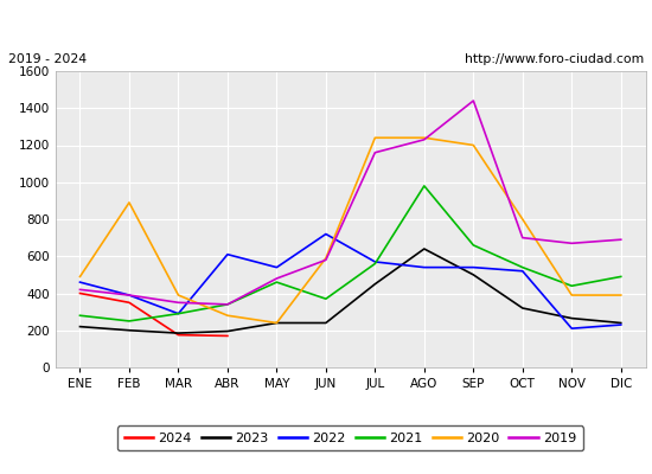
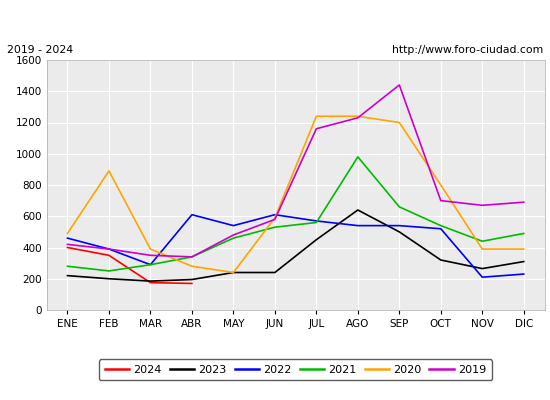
2022/JUN: 720 -> 610
2021/JUN: 370 -> 530
2023/DIC: 240 -> 310
